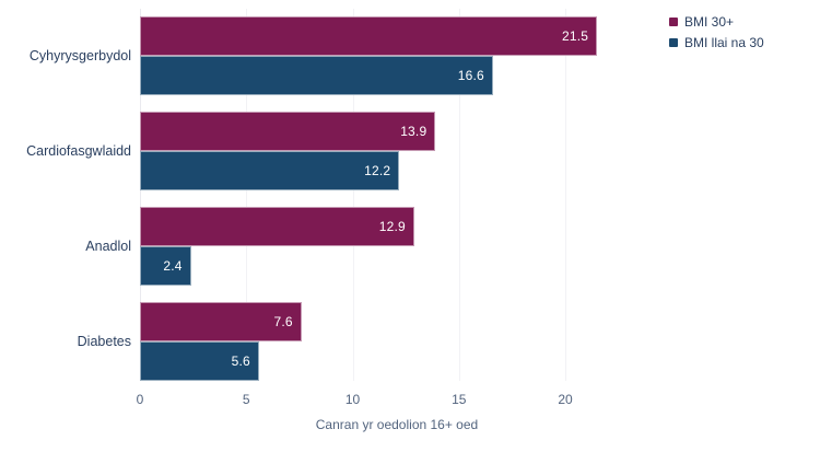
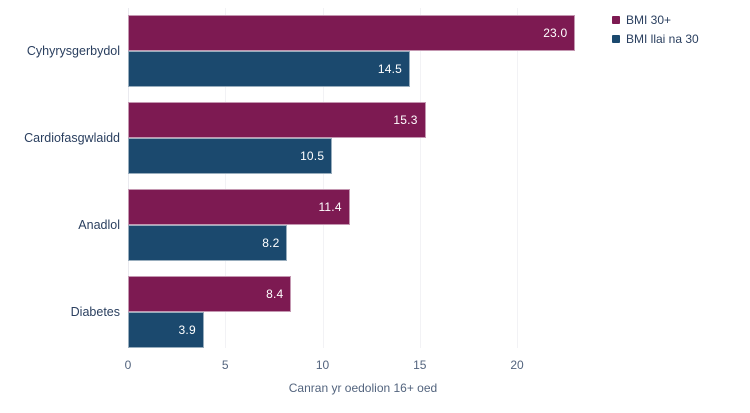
BMI 30+/Cyhyrysgerbydol: 21.5 -> 23.0
BMI llai na 30/Cyhyrysgerbydol: 16.6 -> 14.5
BMI 30+/Cardiofasgwlaidd: 13.9 -> 15.3
BMI llai na 30/Cardiofasgwlaidd: 12.2 -> 10.5
BMI 30+/Anadlol: 12.9 -> 11.4
BMI llai na 30/Anadlol: 2.4 -> 8.2
BMI 30+/Diabetes: 7.6 -> 8.4
BMI llai na 30/Diabetes: 5.6 -> 3.9
